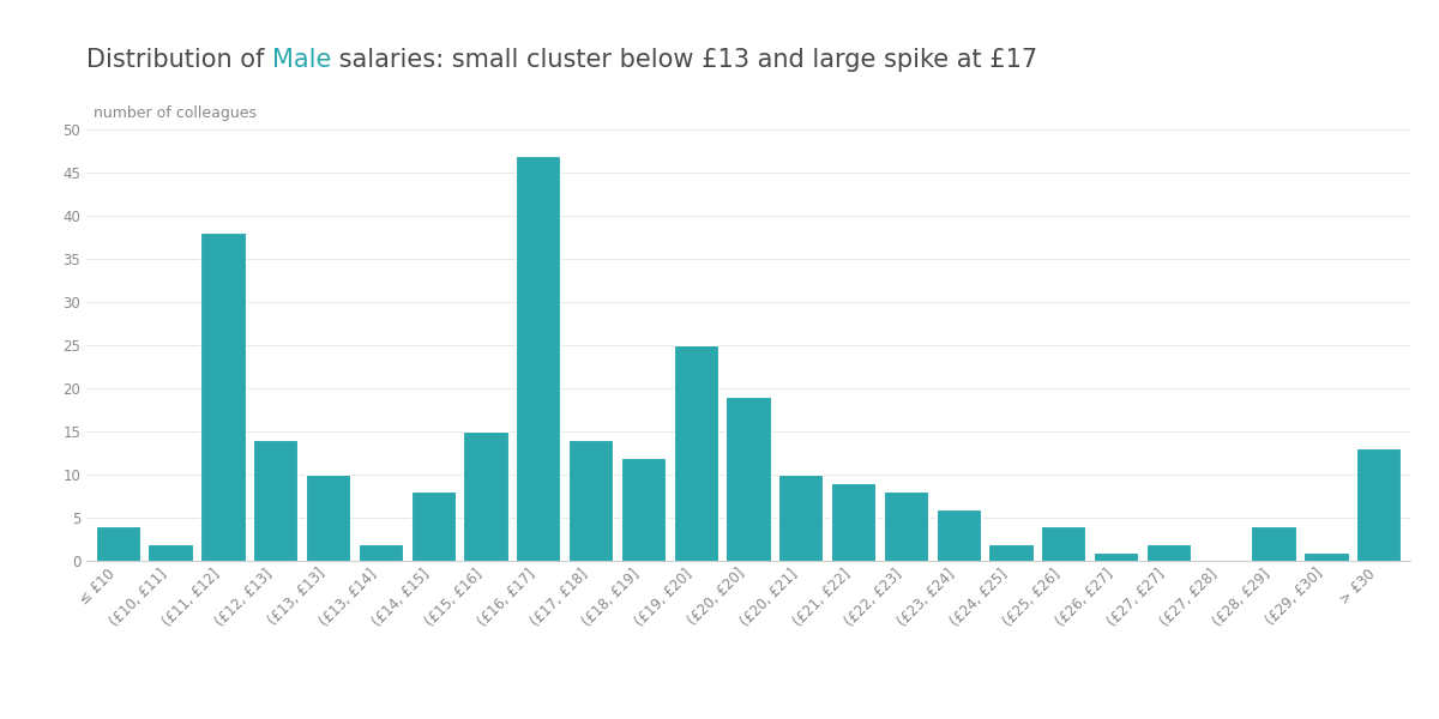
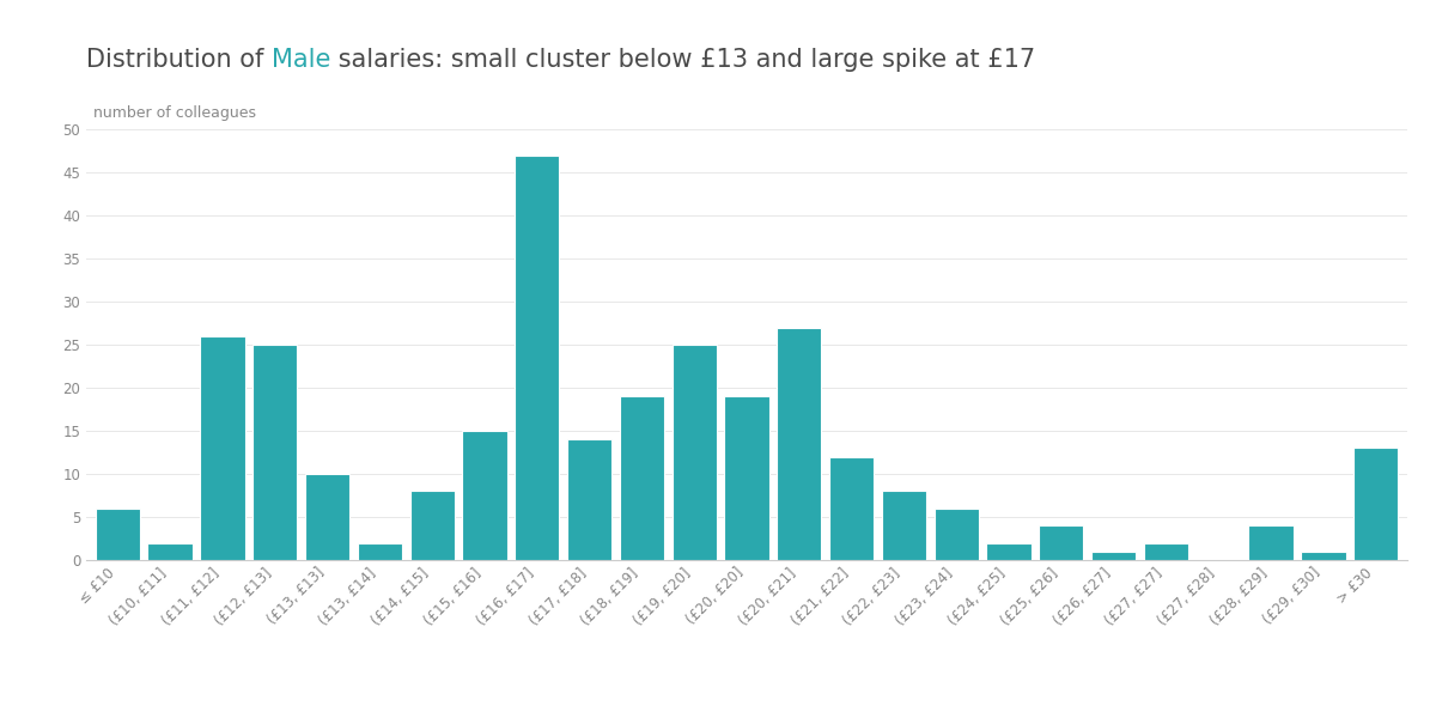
≤ £10: 4 -> 6
(£11, £12]: 38 -> 26
(£12, £13]: 14 -> 25
(£18, £19]: 12 -> 19
(£20, £21]: 10 -> 27
(£21, £22]: 9 -> 12
